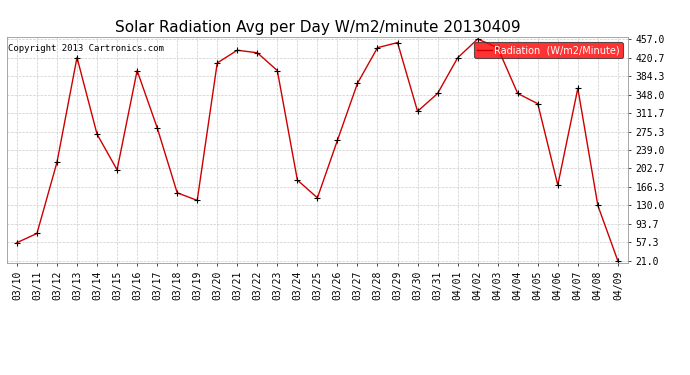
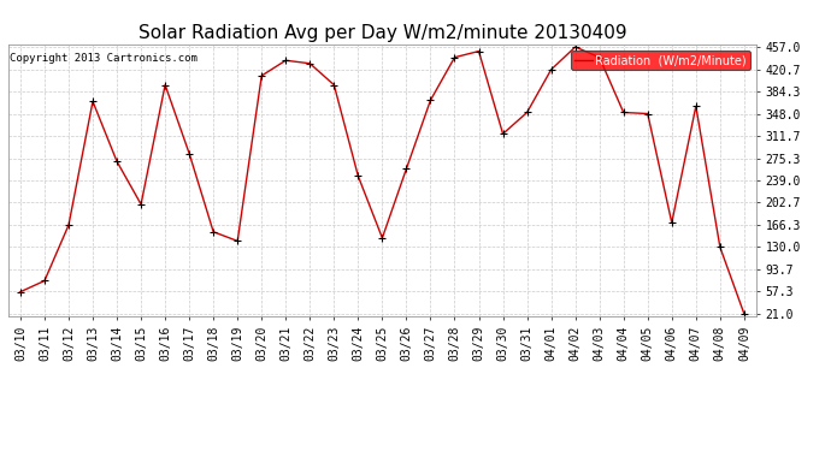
03/12: 215 -> 166
03/13: 421 -> 368
03/24: 180 -> 246
04/05: 330 -> 348
